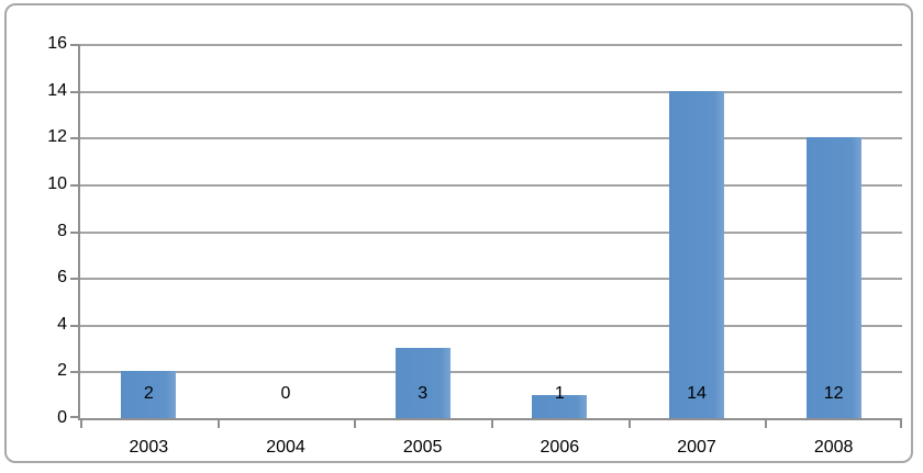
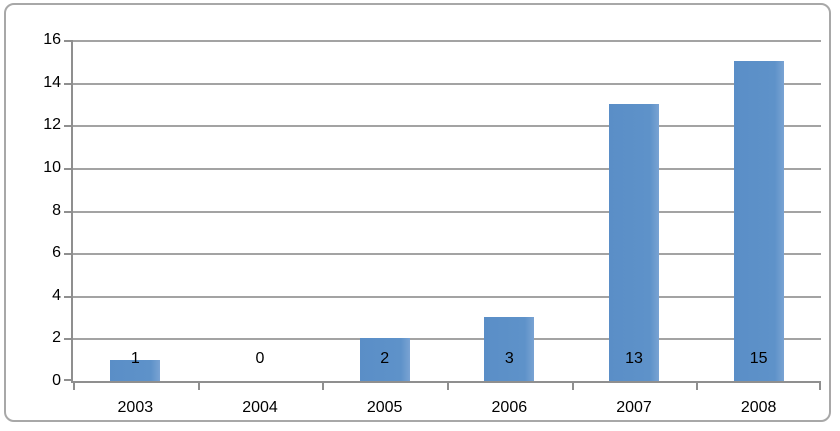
2003: 2 -> 1
2005: 3 -> 2
2006: 1 -> 3
2007: 14 -> 13
2008: 12 -> 15
